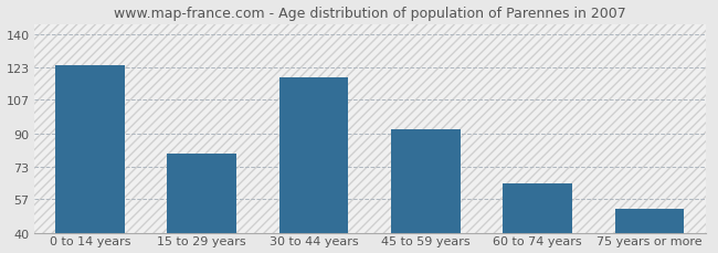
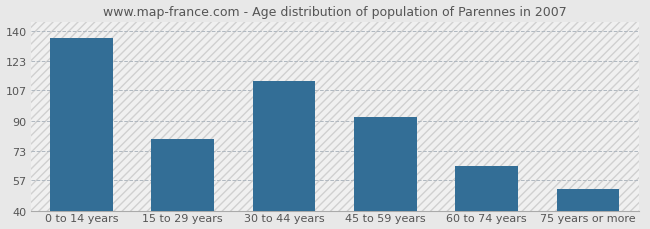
0 to 14 years: 124 -> 136
30 to 44 years: 118 -> 112
